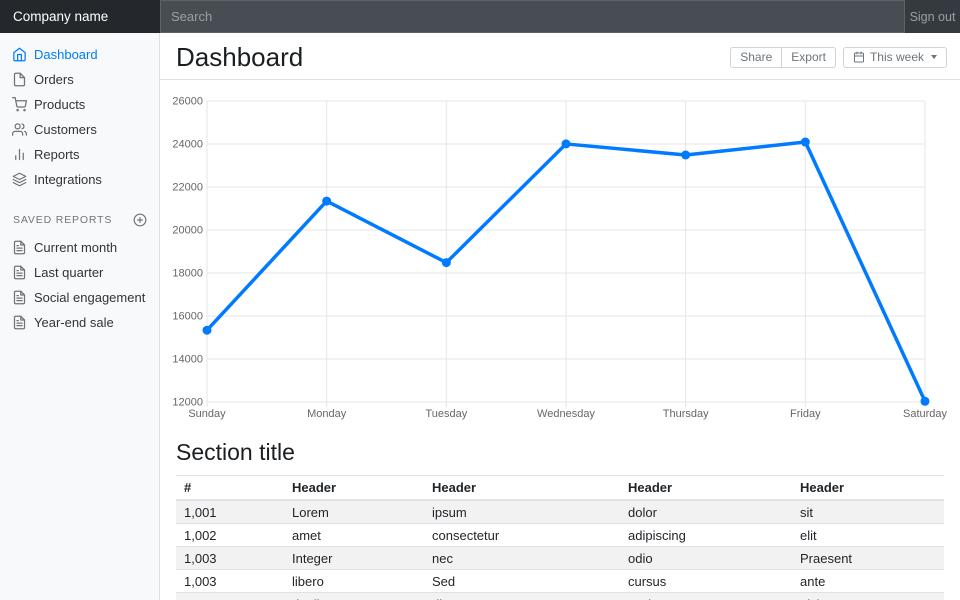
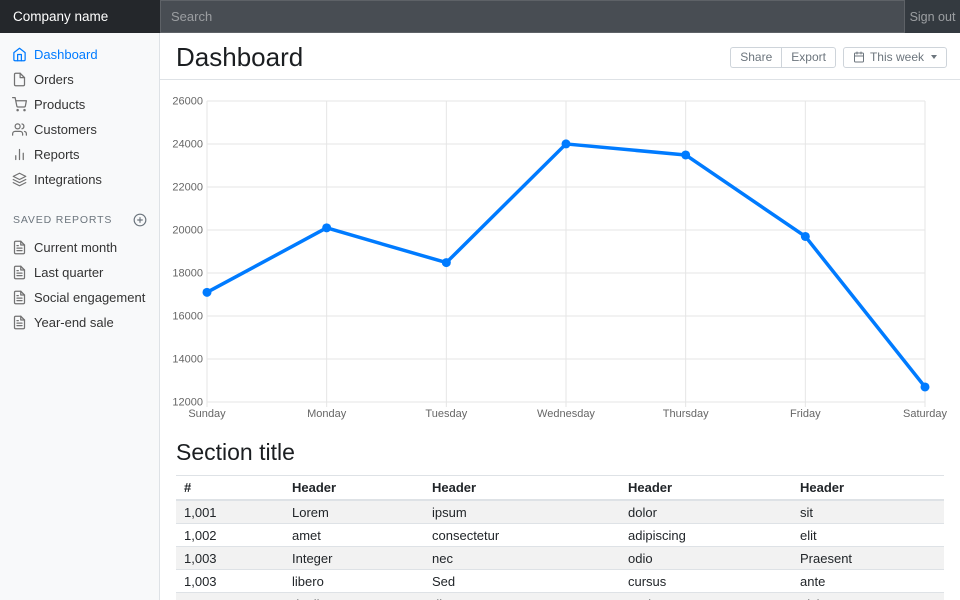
Sunday: 15300 -> 17100
Monday: 21300 -> 20100
Friday: 24100 -> 19700
Saturday: 12000 -> 12700
